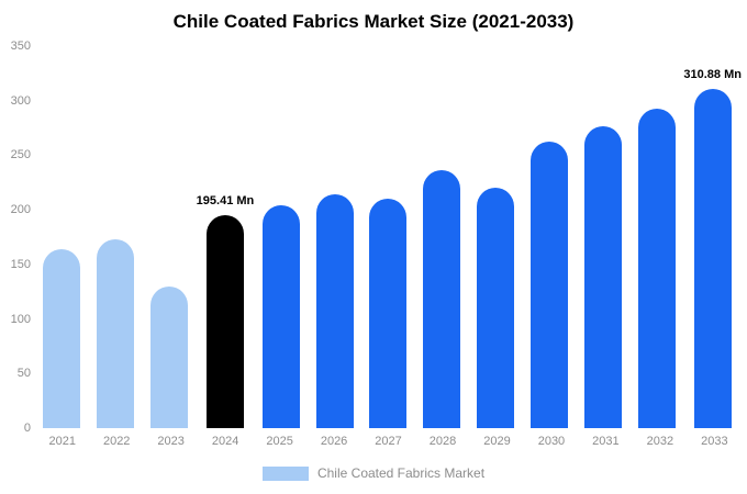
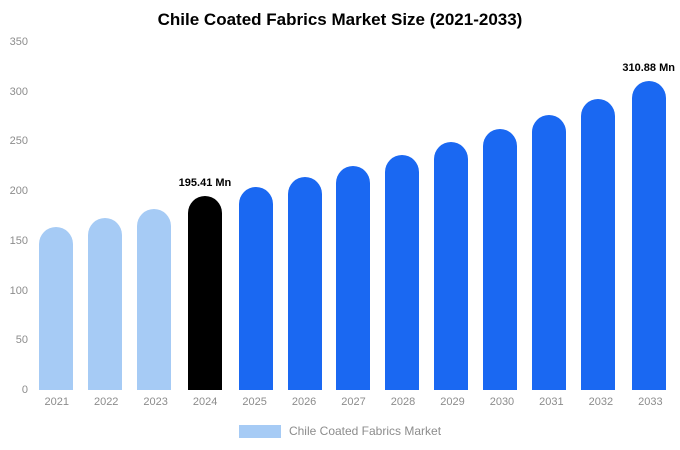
2023: 130 -> 180
2027: 210 -> 220
2029: 220 -> 250
